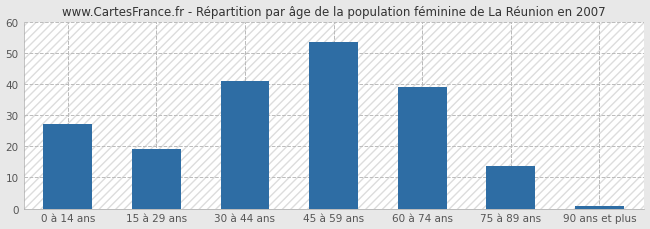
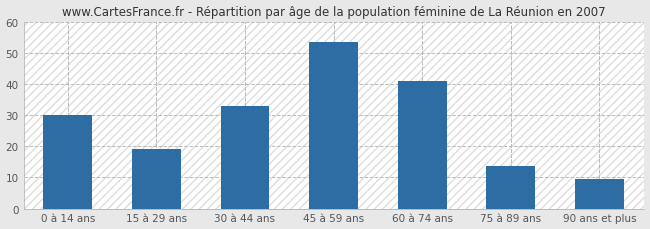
0 à 14 ans: 27.0 -> 30.0
30 à 44 ans: 41.0 -> 33.0
60 à 74 ans: 39.0 -> 41.0
90 ans et plus: 0.7 -> 9.5
